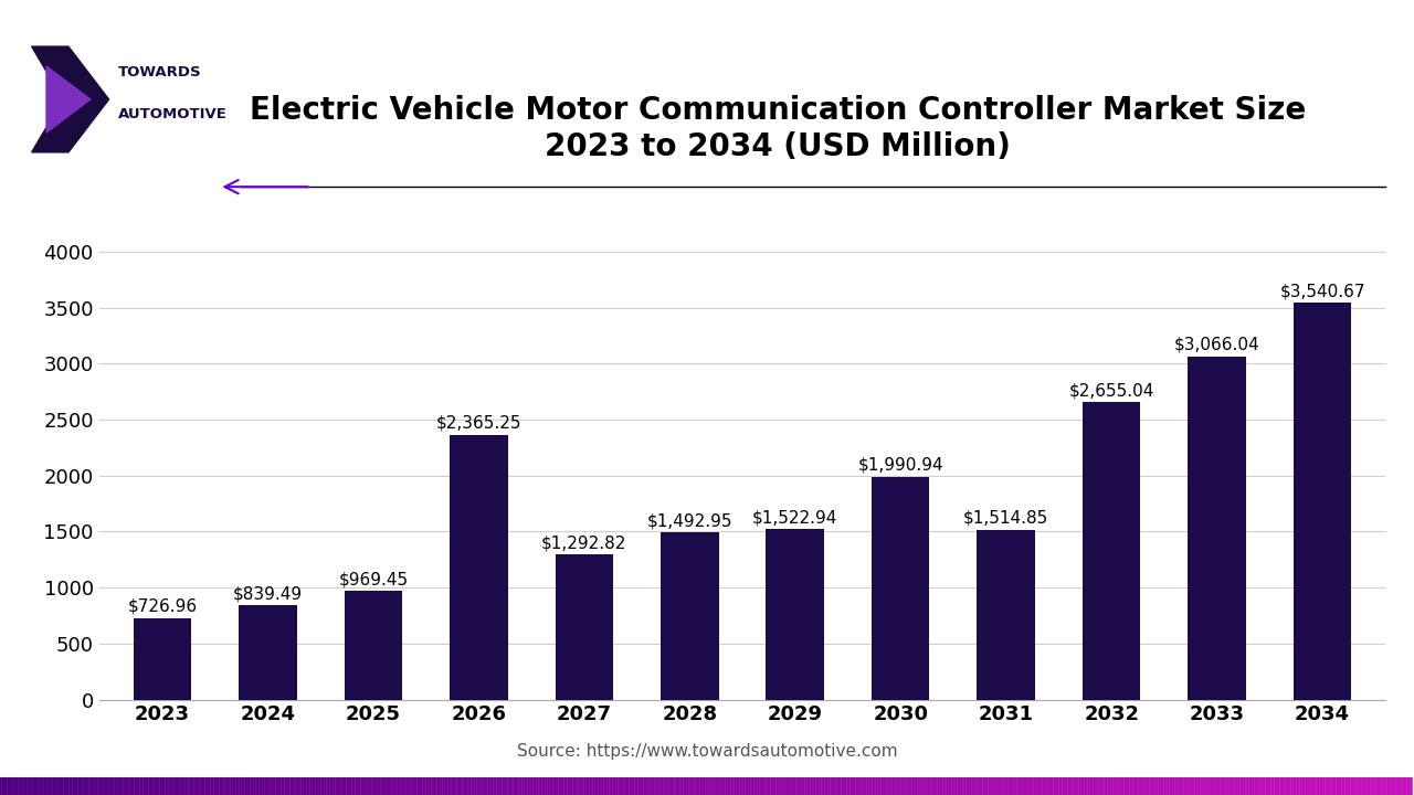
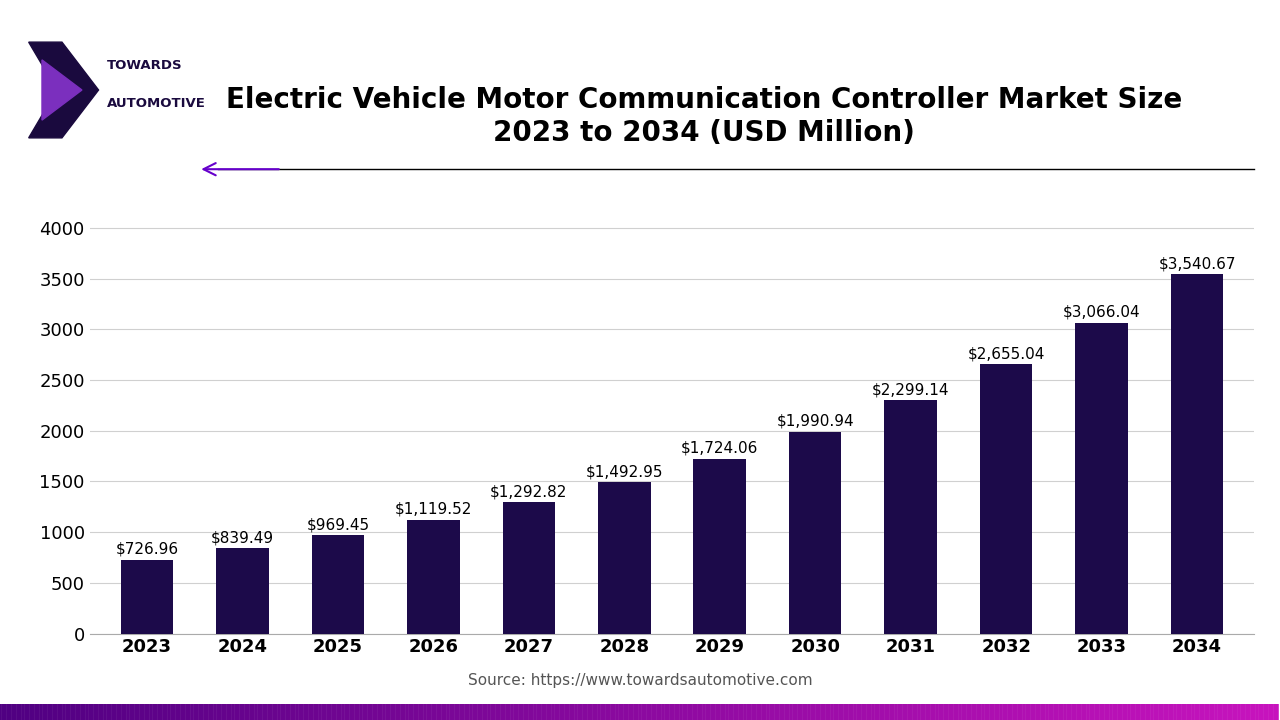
2026: $2,365.25 -> $1,119.52
2029: $1,522.94 -> $1,724.06
2031: $1,514.85 -> $2,299.14
